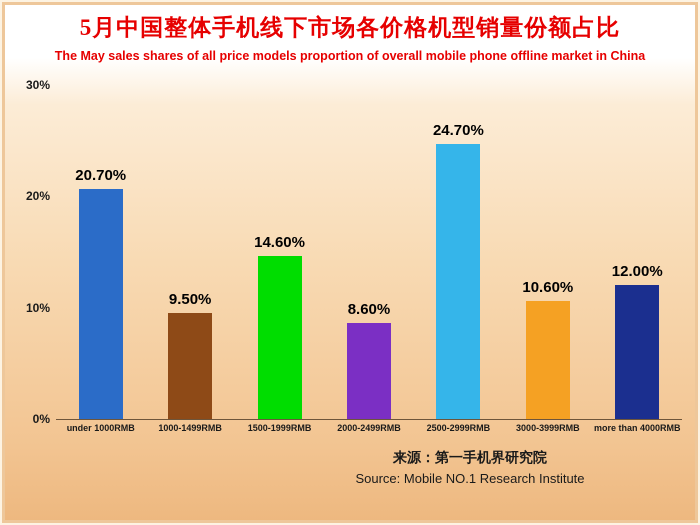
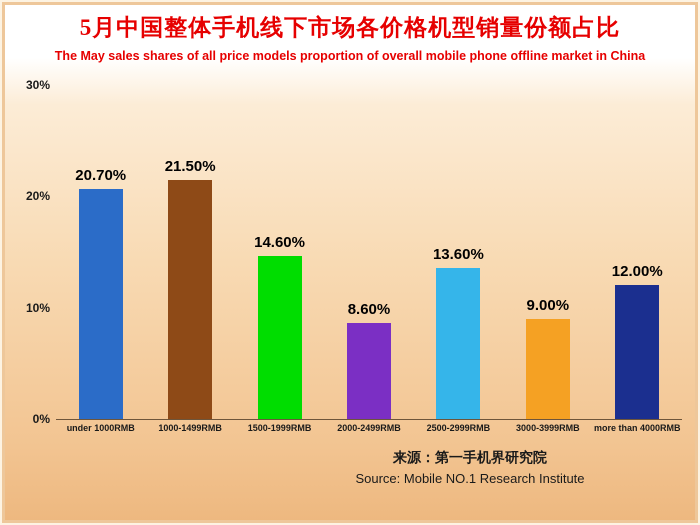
1000-1499RMB: 9.50% -> 21.50%
2500-2999RMB: 24.70% -> 13.60%
3000-3999RMB: 10.60% -> 9.00%
